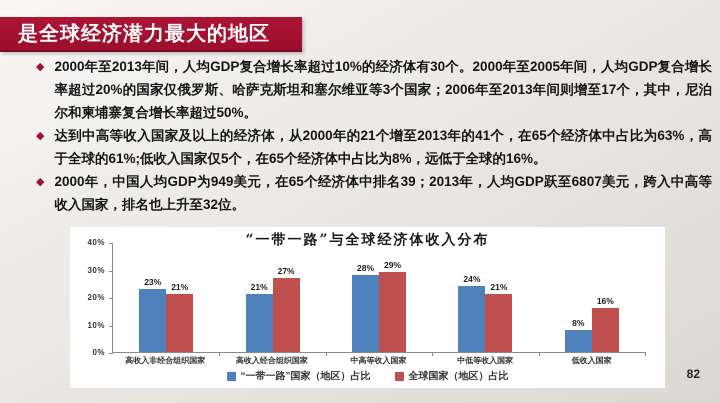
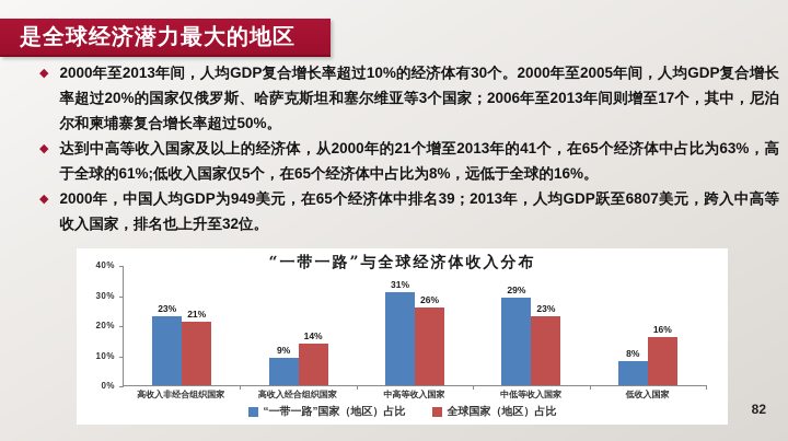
“一带一路”国家（地区）占比/高收入经合组织国家: 21% -> 9%
全球国家（地区）占比/高收入经合组织国家: 27% -> 14%
“一带一路”国家（地区）占比/中高等收入国家: 28% -> 31%
全球国家（地区）占比/中高等收入国家: 29% -> 26%
“一带一路”国家（地区）占比/中低等收入国家: 24% -> 29%
全球国家（地区）占比/中低等收入国家: 21% -> 23%
